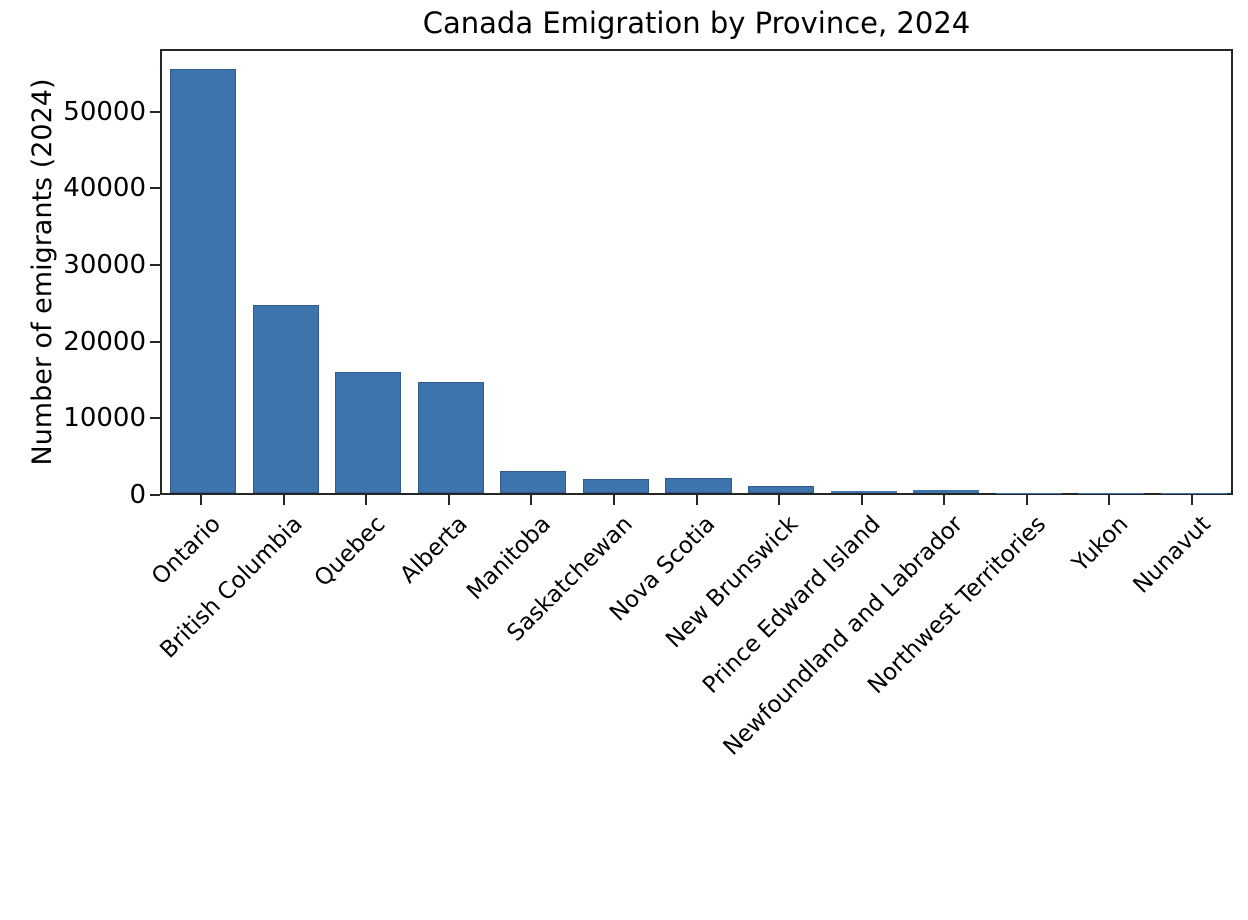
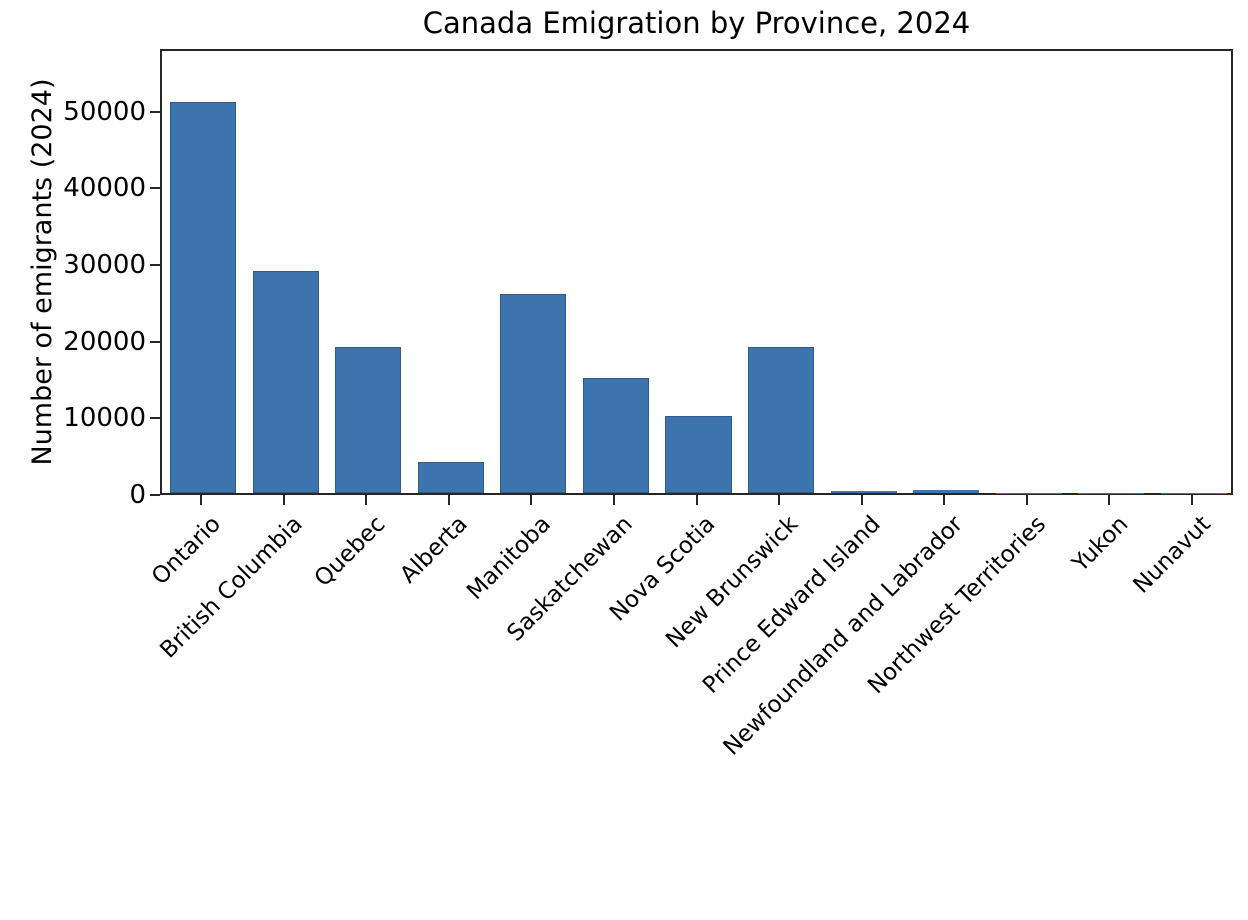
Ontario: 55000 -> 51000
British Columbia: 24000 -> 29000
Quebec: 16000 -> 19000
Alberta: 14000 -> 4000
Manitoba: 3000 -> 26000
Saskatchewan: 2000 -> 15000
Nova Scotia: 2000 -> 10000
New Brunswick: 1000 -> 19000
